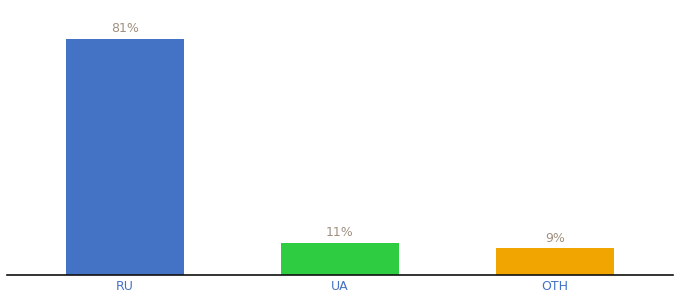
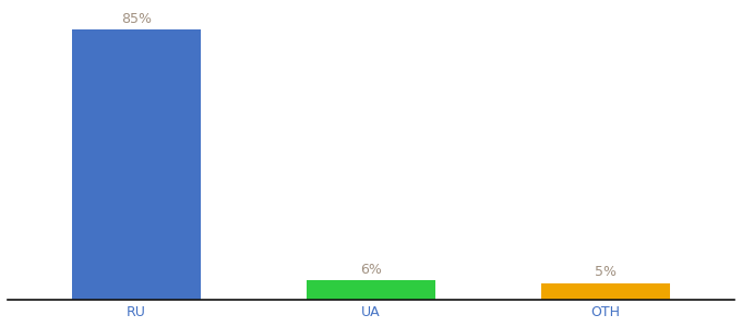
RU: 81% -> 85%
UA: 11% -> 6%
OTH: 9% -> 5%
